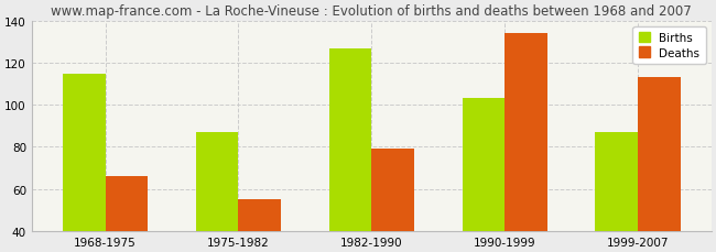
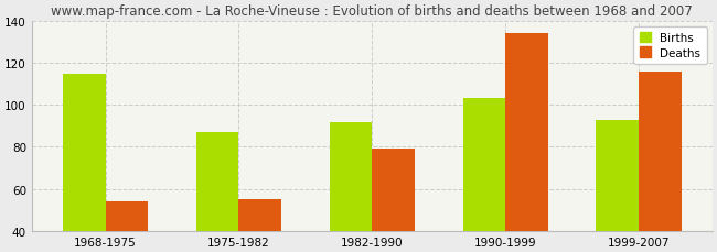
Deaths/1968-1975: 66 -> 54
Births/1982-1990: 127 -> 92
Births/1999-2007: 87 -> 93
Deaths/1999-2007: 113 -> 116
